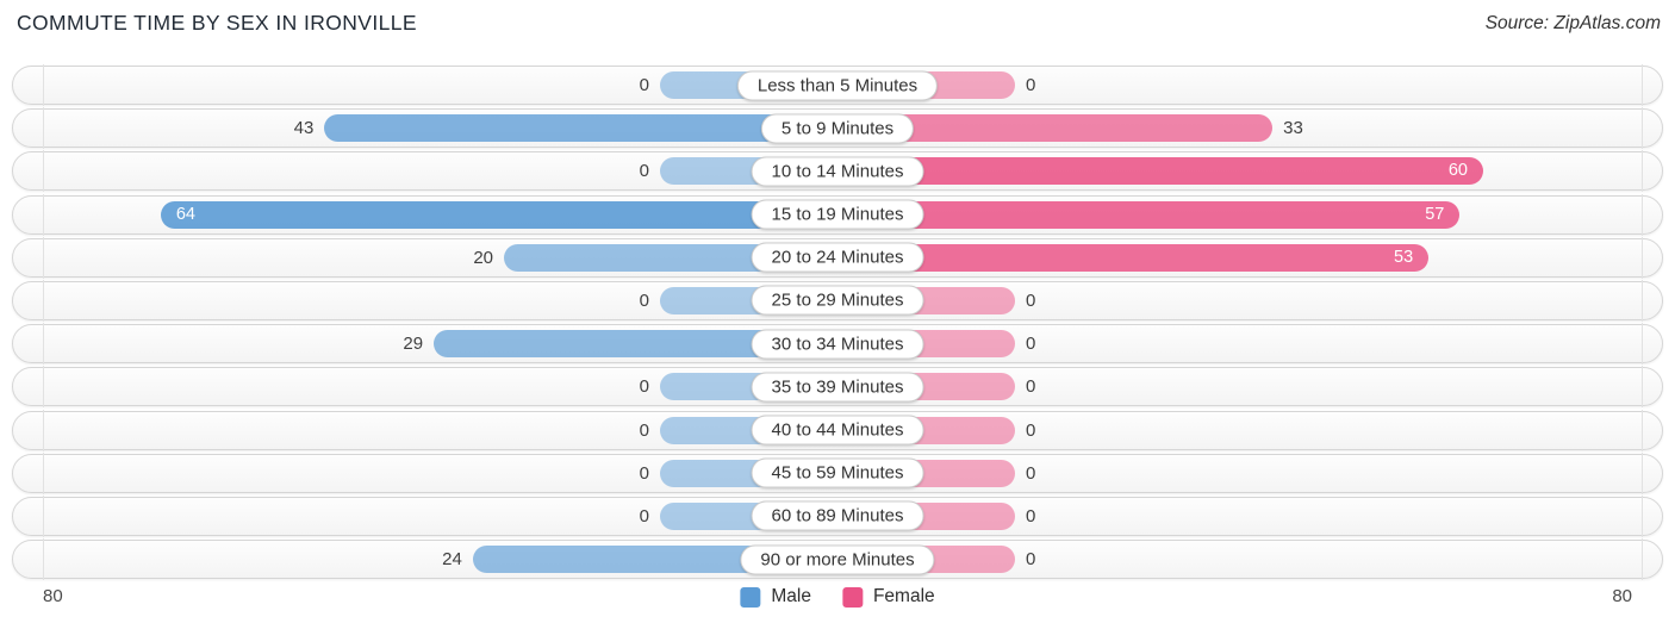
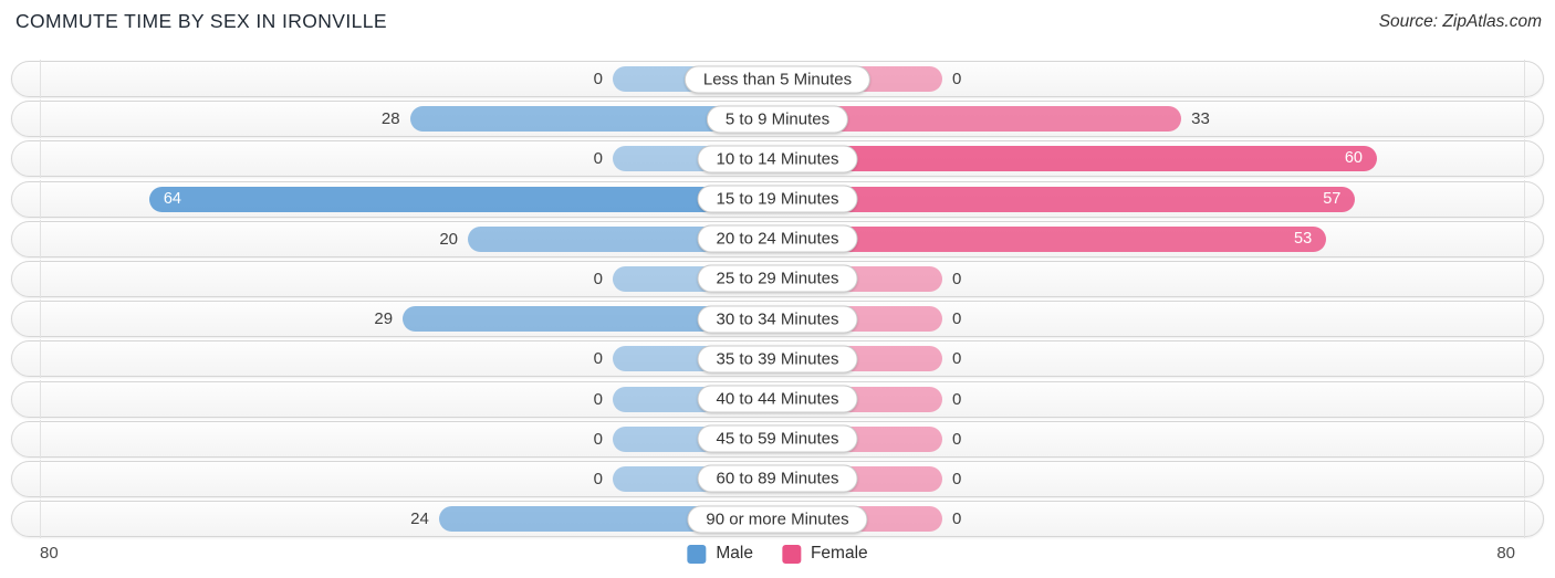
Male/5 to 9 Minutes: 43 -> 28
